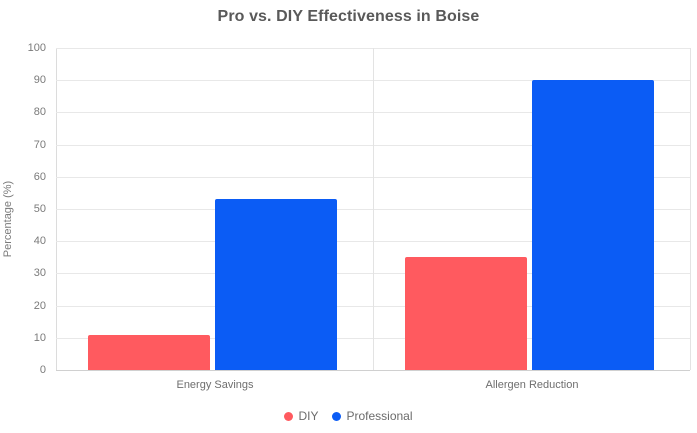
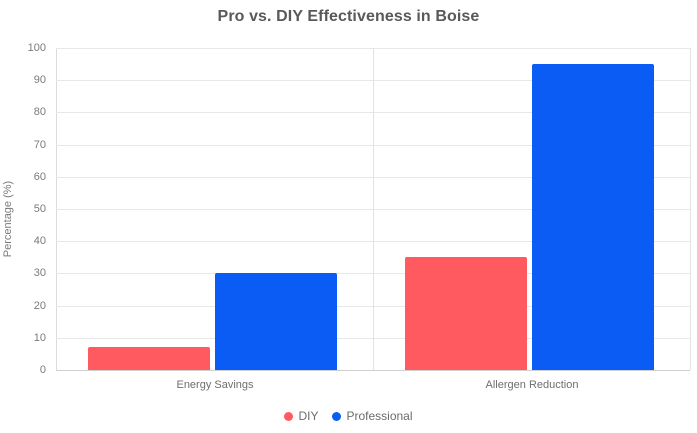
DIY/Energy Savings: 11 -> 7
Professional/Energy Savings: 53 -> 30
Professional/Allergen Reduction: 90 -> 95
